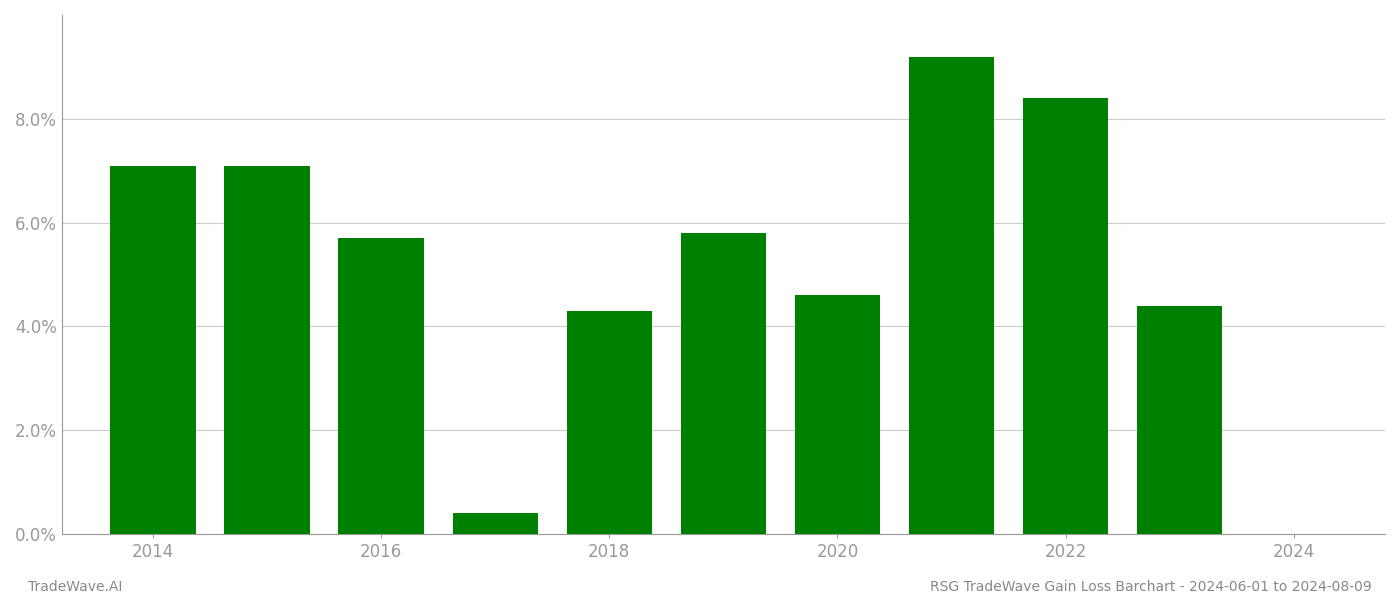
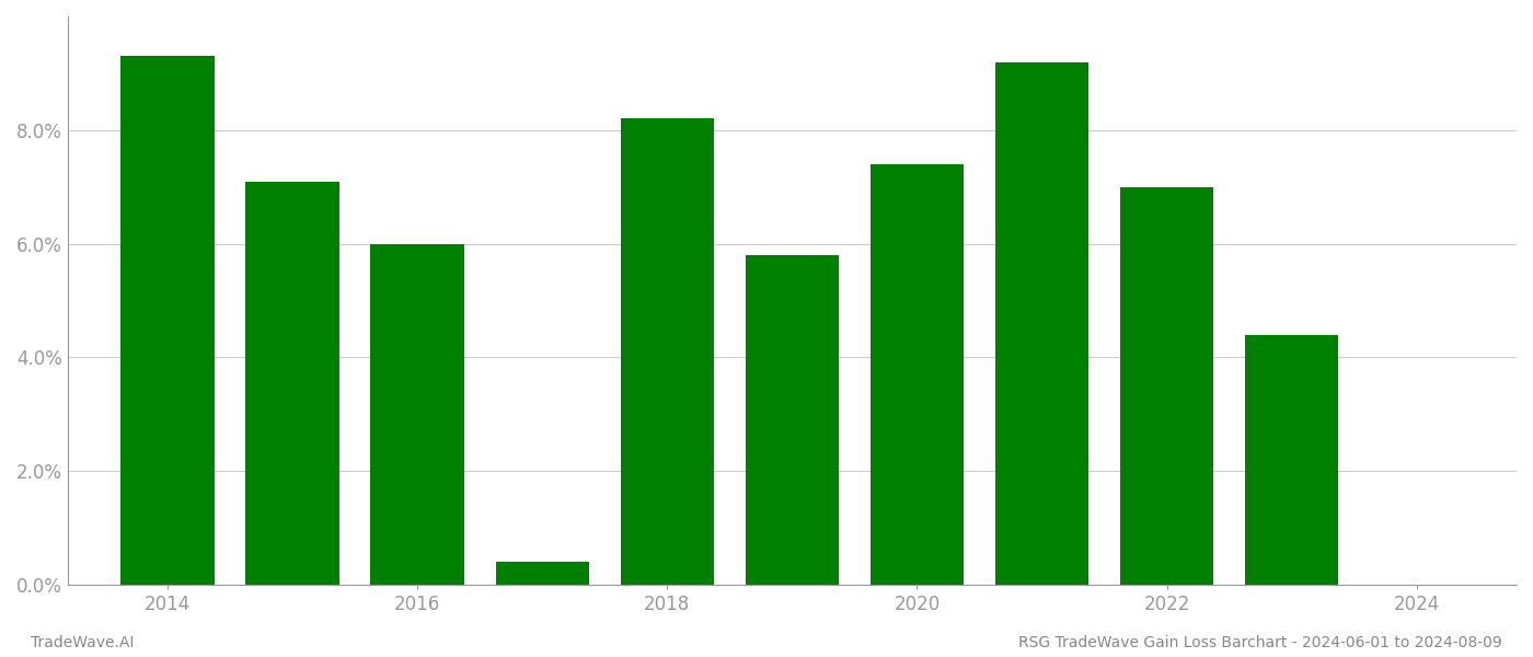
2014: 7.1% -> 9.3%
2016: 5.7% -> 6.0%
2018: 4.3% -> 8.2%
2020: 4.6% -> 7.4%
2022: 8.4% -> 7.0%
